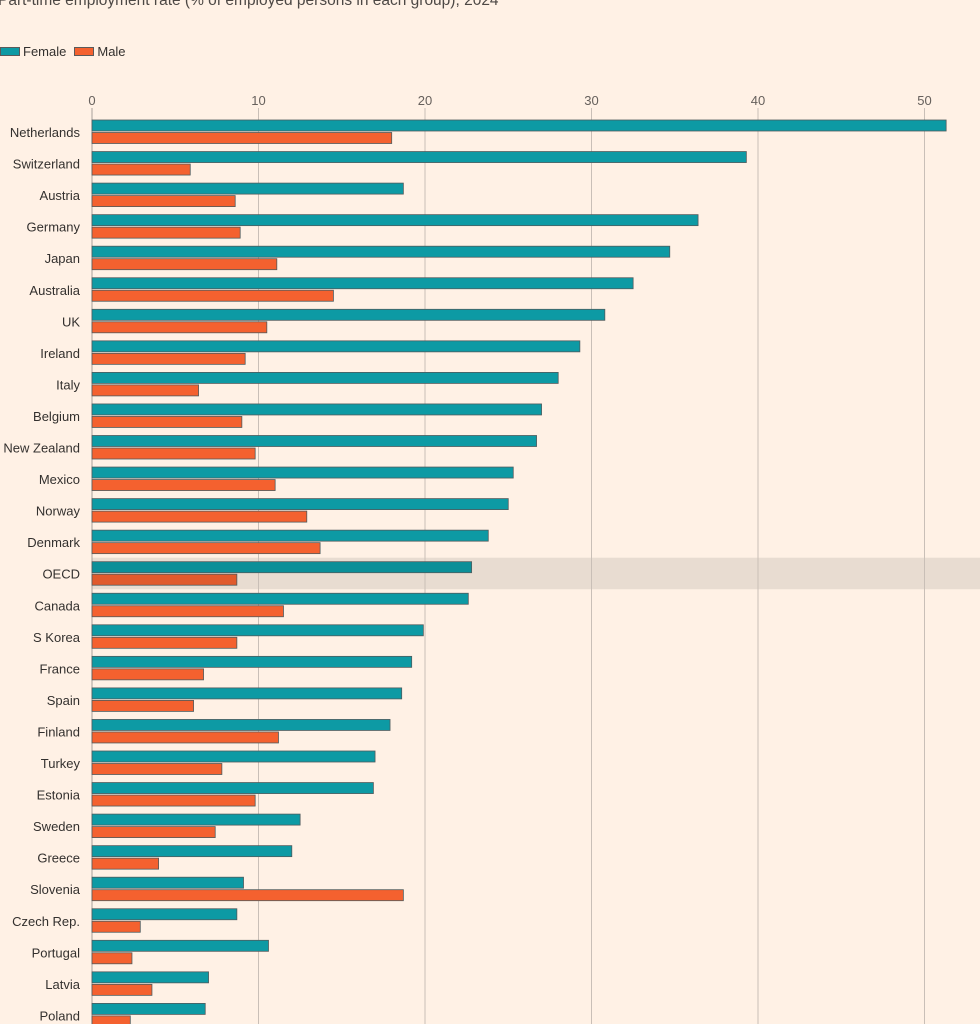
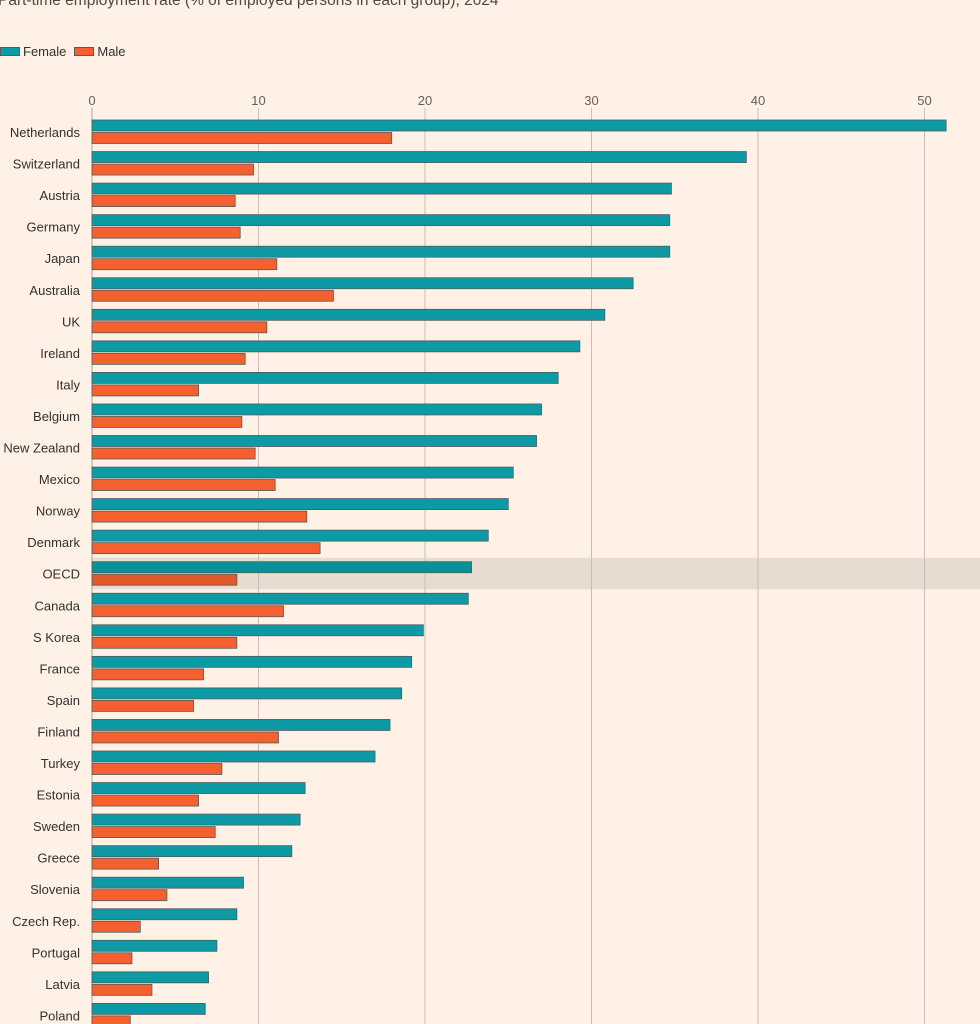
Male/Switzerland: 5.9 -> 9.7
Female/Austria: 18.7 -> 34.8
Female/Germany: 36.4 -> 34.7
Female/Estonia: 16.9 -> 12.8
Male/Estonia: 9.8 -> 6.4
Male/Slovenia: 18.7 -> 4.5
Female/Portugal: 10.6 -> 7.5
